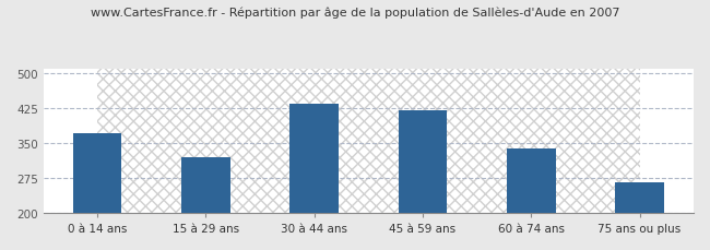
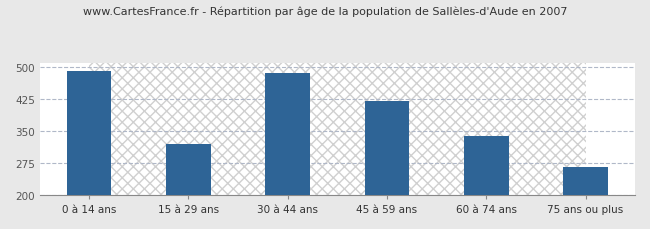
0 à 14 ans: 370 -> 490
30 à 44 ans: 435 -> 485
